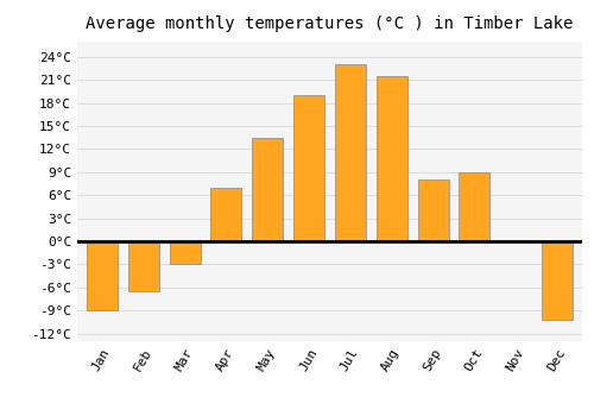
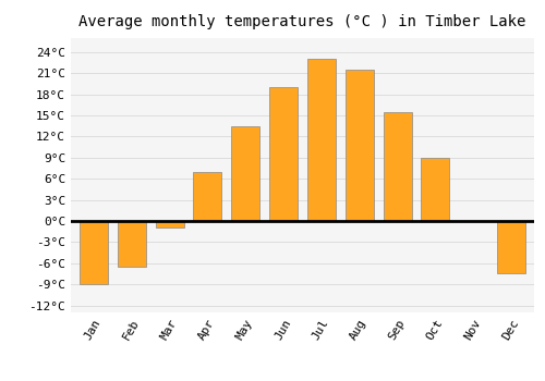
Mar: -3.0°C -> -1.0°C
Sep: 8.0°C -> 15.5°C
Dec: -10.2°C -> -7.5°C
